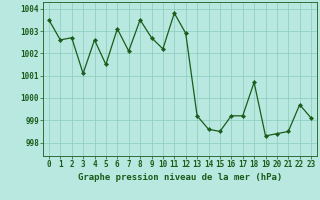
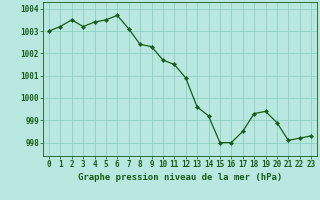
0: 1003.5 -> 1003.0
1: 1002.6 -> 1003.2
2: 1002.7 -> 1003.5
3: 1001.1 -> 1003.2
4: 1002.6 -> 1003.4
5: 1001.5 -> 1003.5
6: 1003.1 -> 1003.7
7: 1002.1 -> 1003.1
8: 1003.5 -> 1002.4
9: 1002.7 -> 1002.3
10: 1002.2 -> 1001.7
11: 1003.8 -> 1001.5
12: 1002.9 -> 1000.9
13: 999.2 -> 999.6
14: 998.6 -> 999.2
15: 998.5 -> 998.0
16: 999.2 -> 998.0
17: 999.2 -> 998.5
18: 1000.7 -> 999.3
19: 998.3 -> 999.4
20: 998.4 -> 998.9
21: 998.5 -> 998.1
22: 999.7 -> 998.2
23: 999.1 -> 998.3
